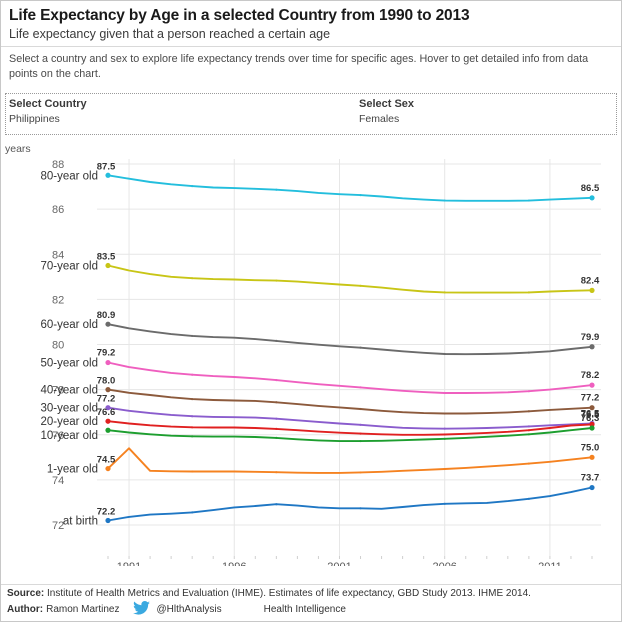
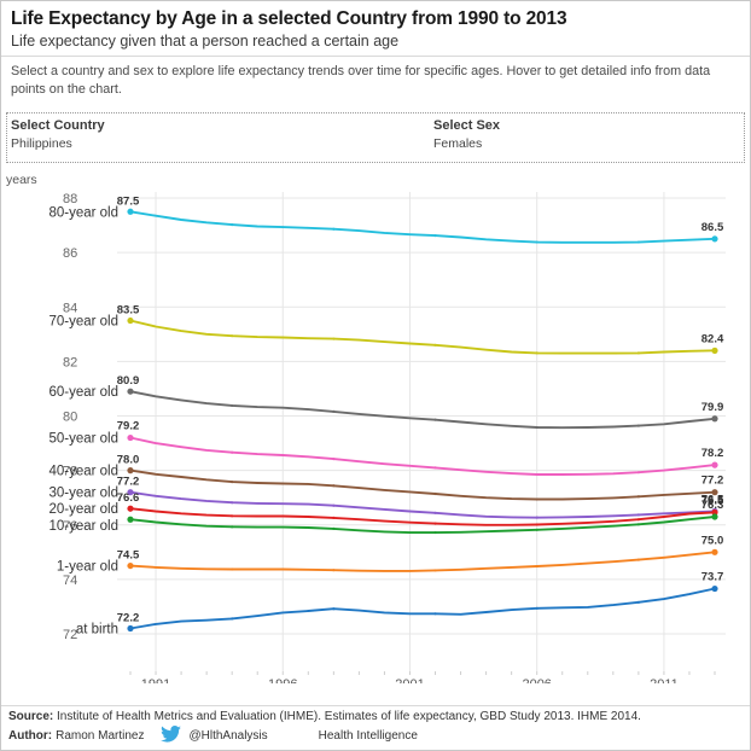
1-year old/1991: 75.4 -> 74.4
